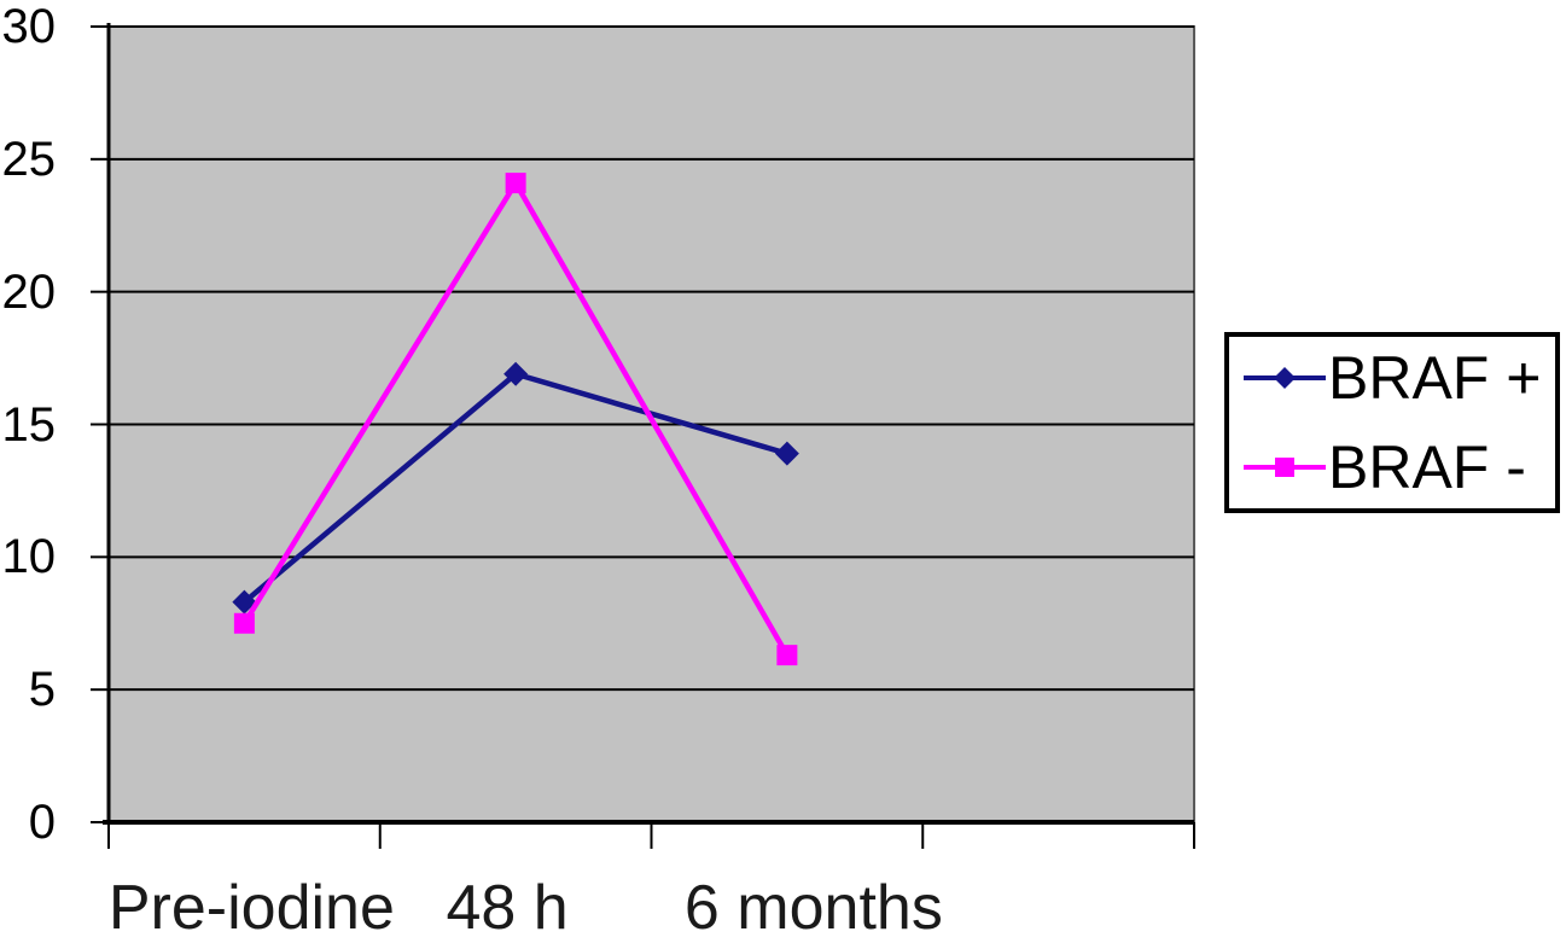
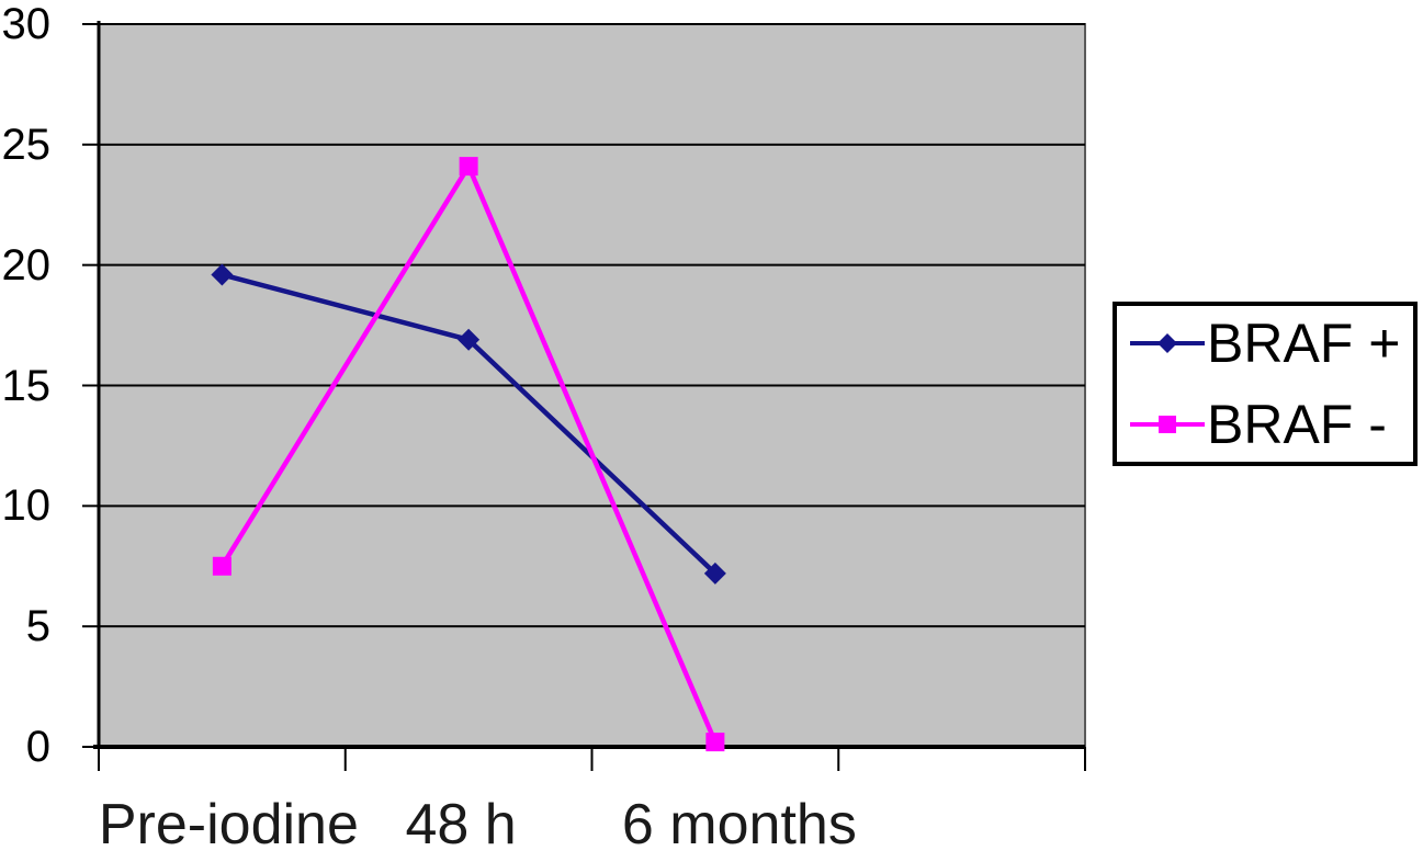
BRAF +/Pre-iodine: 8.3 -> 19.6
BRAF +/6 months: 13.9 -> 7.2
BRAF -/6 months: 6.3 -> 0.2
